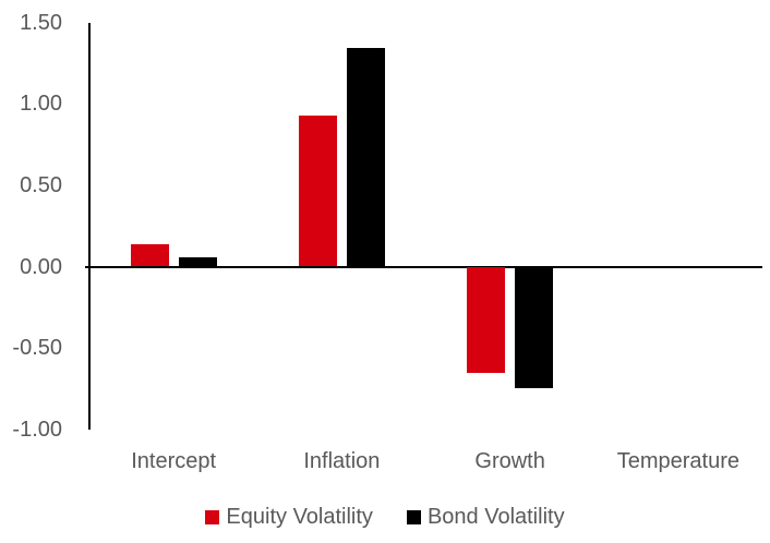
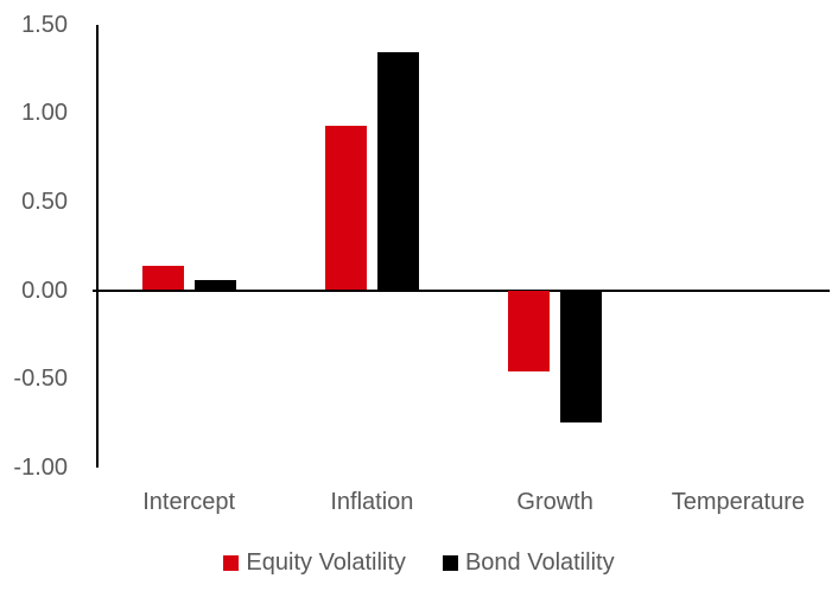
Equity Volatility/Growth: -0.65 -> -0.46
